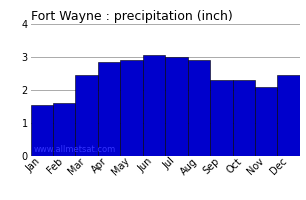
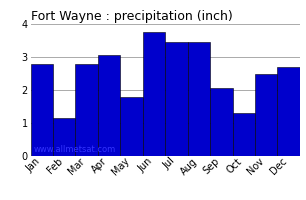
Jan: 1.55 -> 2.80
Feb: 1.60 -> 1.15
Mar: 2.45 -> 2.80
Apr: 2.85 -> 3.05
May: 2.90 -> 1.80
Jun: 3.05 -> 3.75
Jul: 3.00 -> 3.45
Aug: 2.90 -> 3.45
Sep: 2.30 -> 2.05
Oct: 2.30 -> 1.30
Nov: 2.10 -> 2.50
Dec: 2.45 -> 2.70
